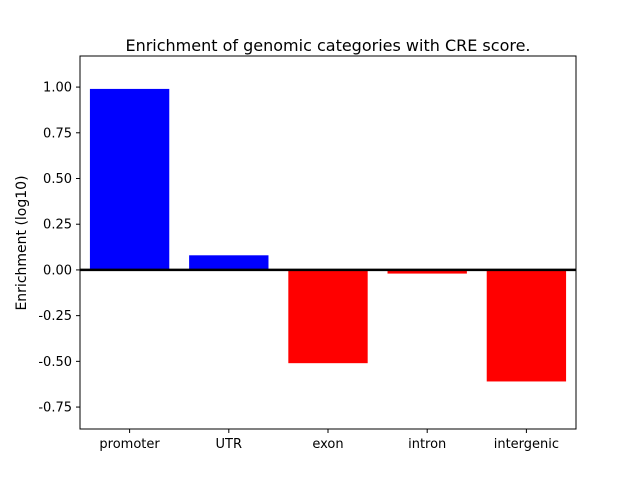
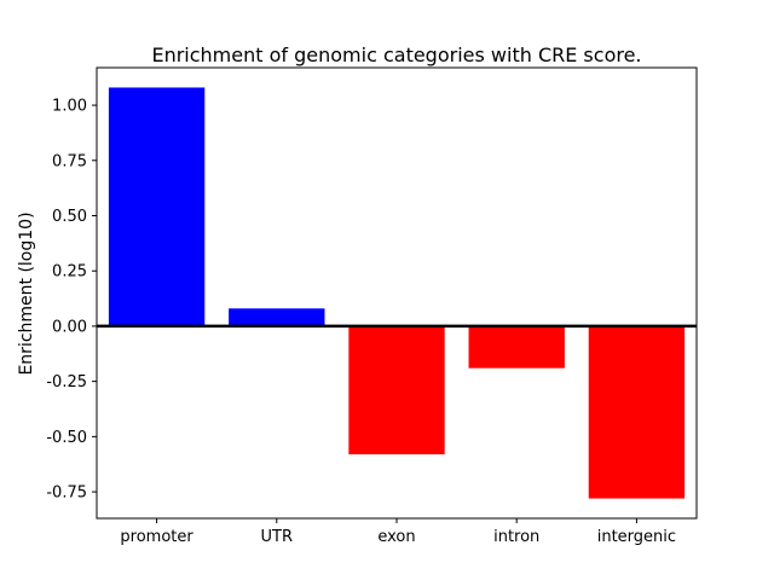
promoter: 0.99 -> 1.08
exon: -0.51 -> -0.58
intron: -0.02 -> -0.19
intergenic: -0.61 -> -0.78
